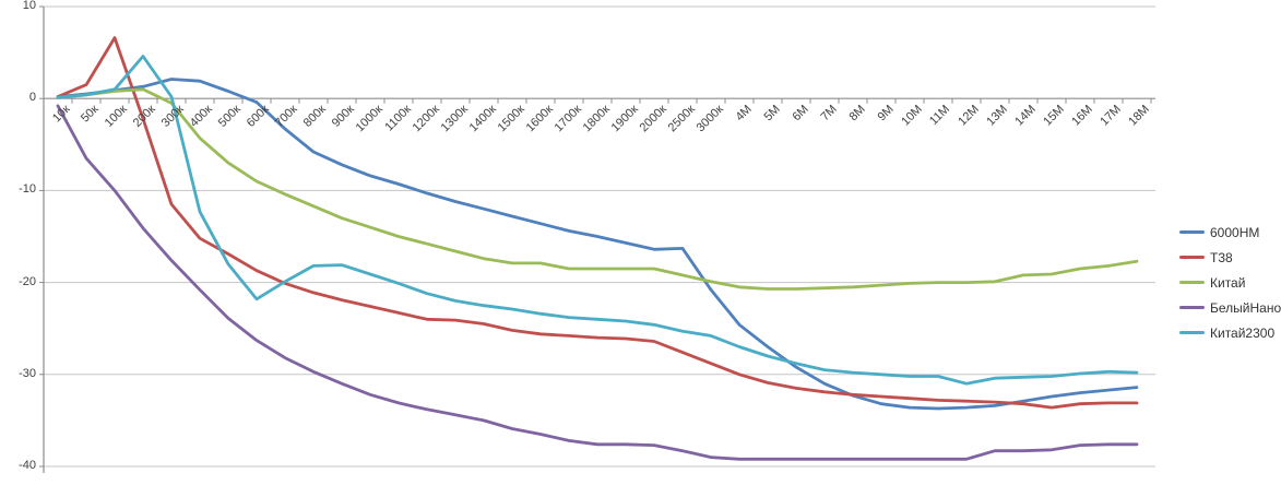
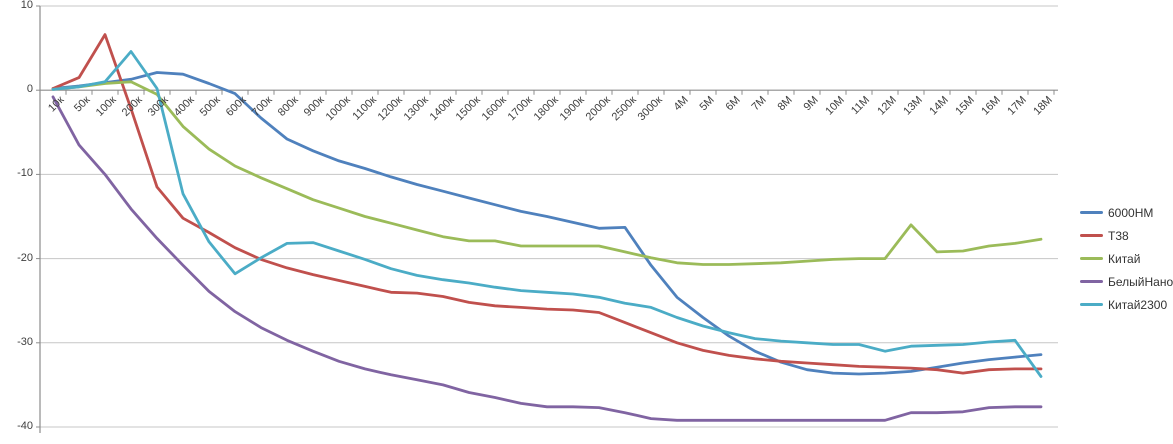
Китай/13M: -20 -> -16
Китай2300/18M: -30 -> -34
